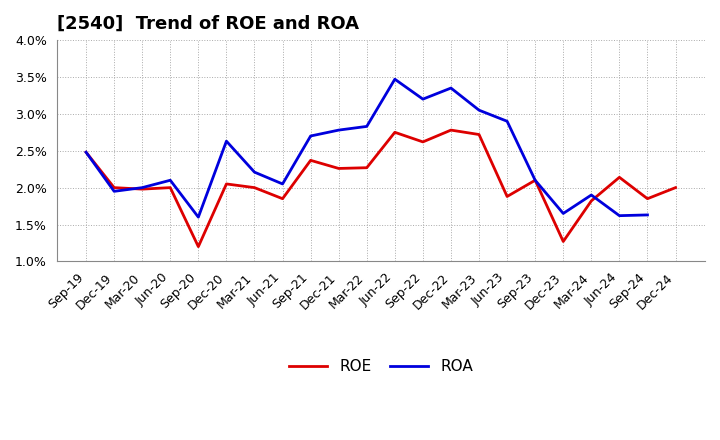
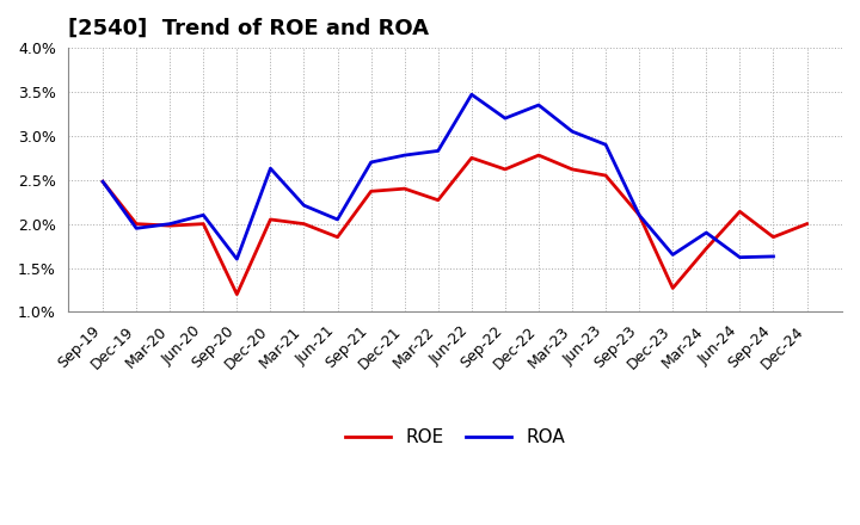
ROE/Dec-21: 2.26% -> 2.40%
ROE/Mar-23: 2.72% -> 2.62%
ROE/Jun-23: 1.88% -> 2.55%
ROE/Mar-24: 1.82% -> 1.72%
